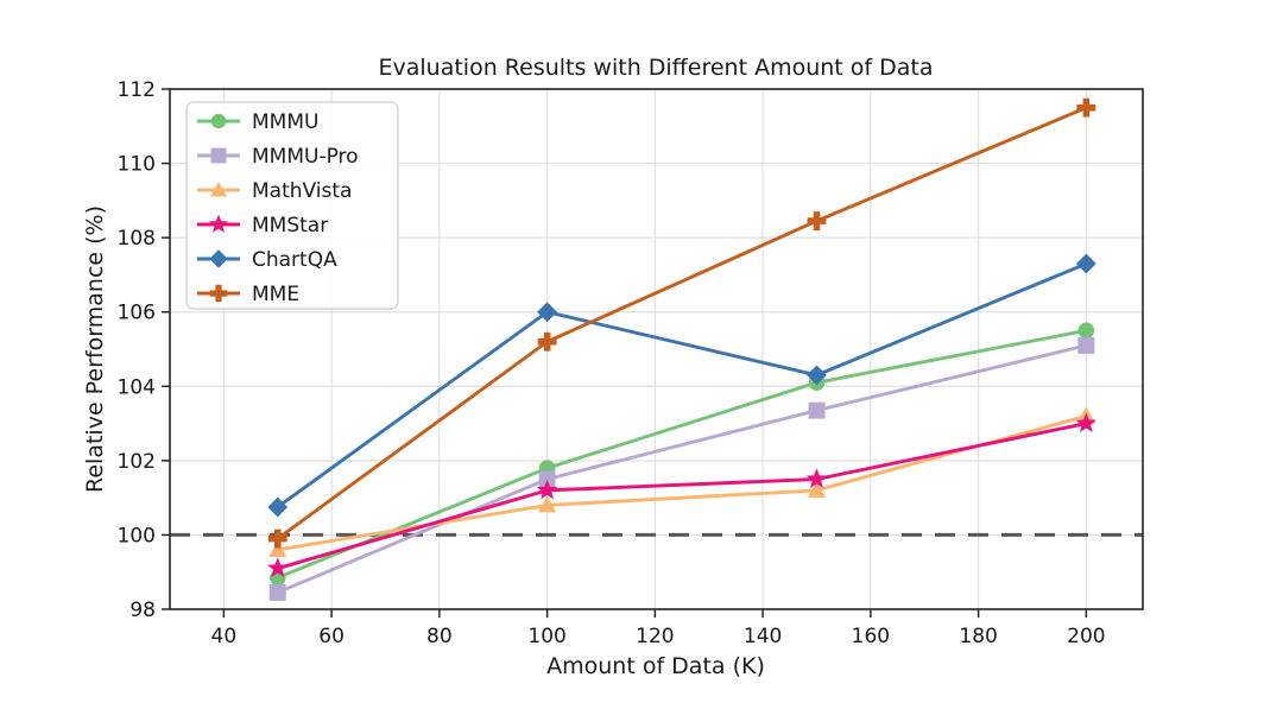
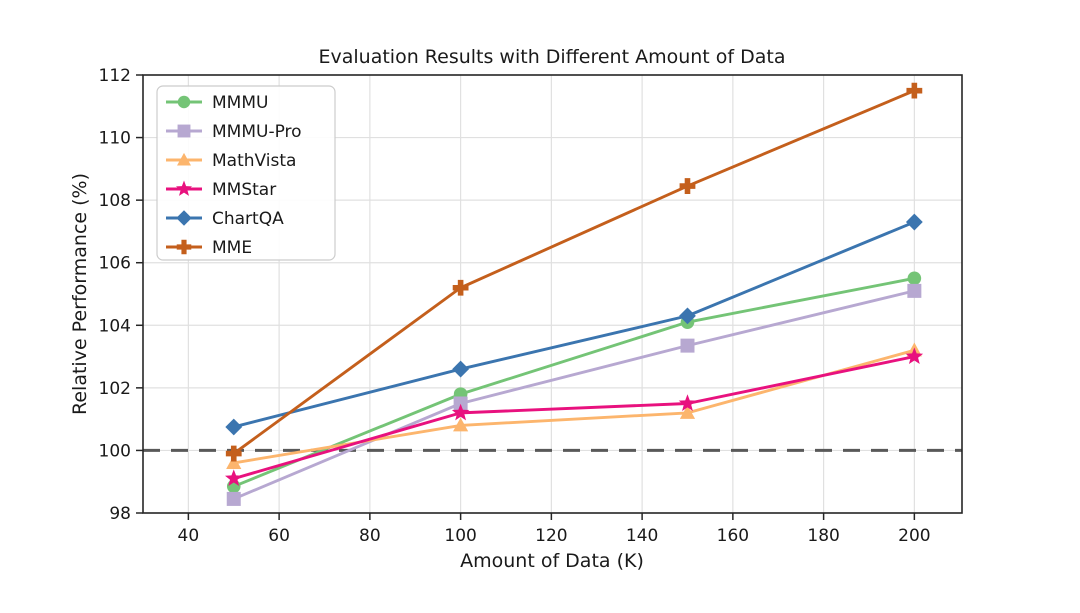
ChartQA/100: 106 -> 103
